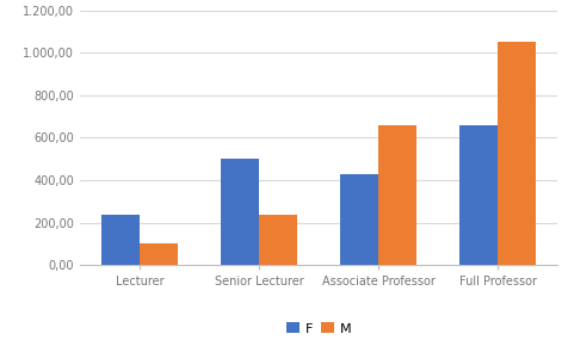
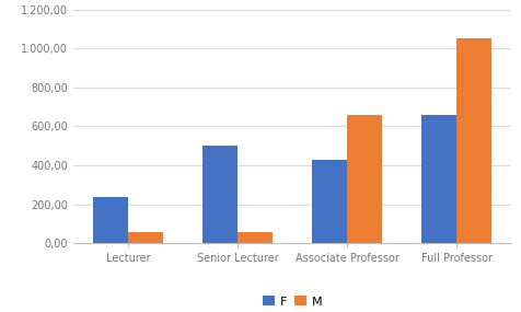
M/Lecturer: 100 -> 60
M/Senior Lecturer: 240 -> 60
